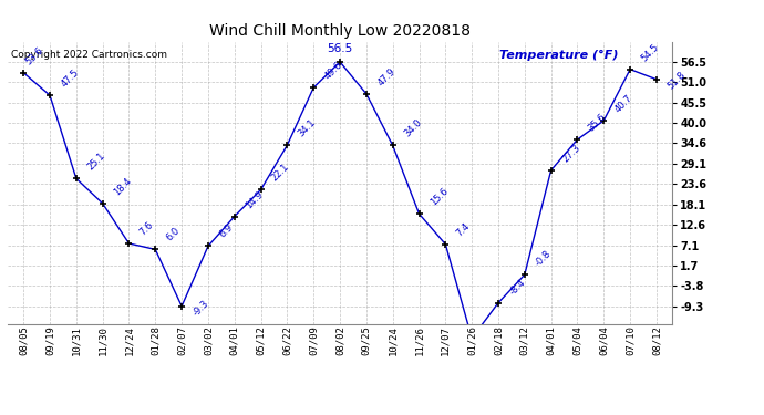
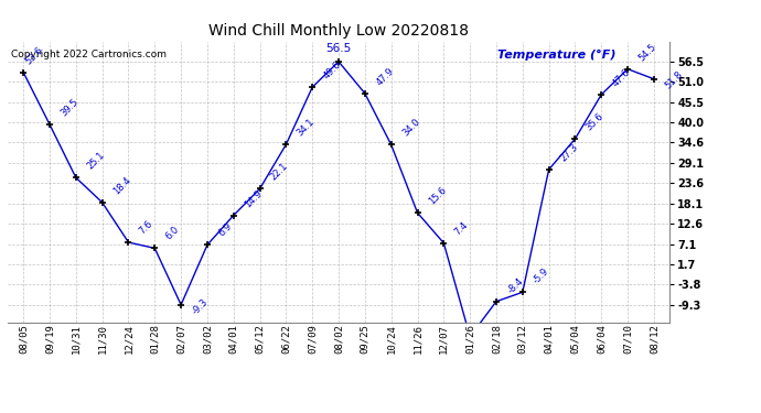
09/19: 47.5 -> 39.5
03/12: -0.8 -> -5.9
06/04: 40.7 -> 47.6
